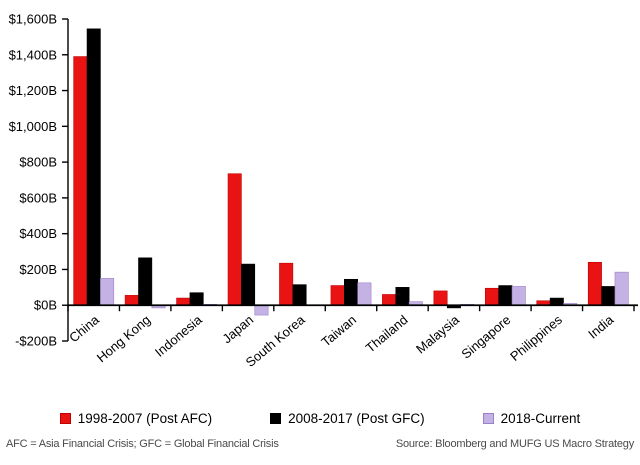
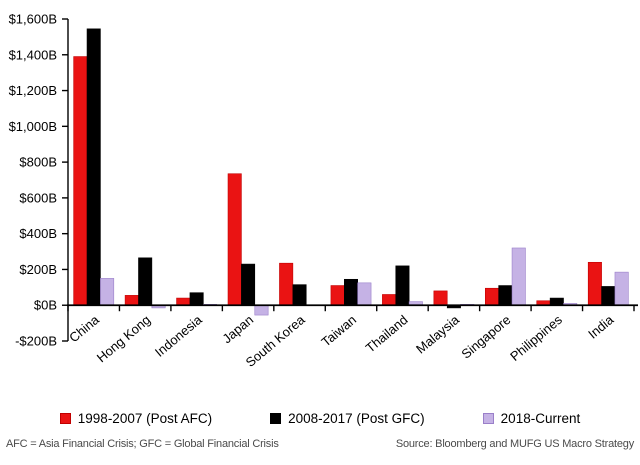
2008-2017 (Post GFC)/Thailand: $100B -> $220B
2018-Current/Singapore: $100B -> $320B
